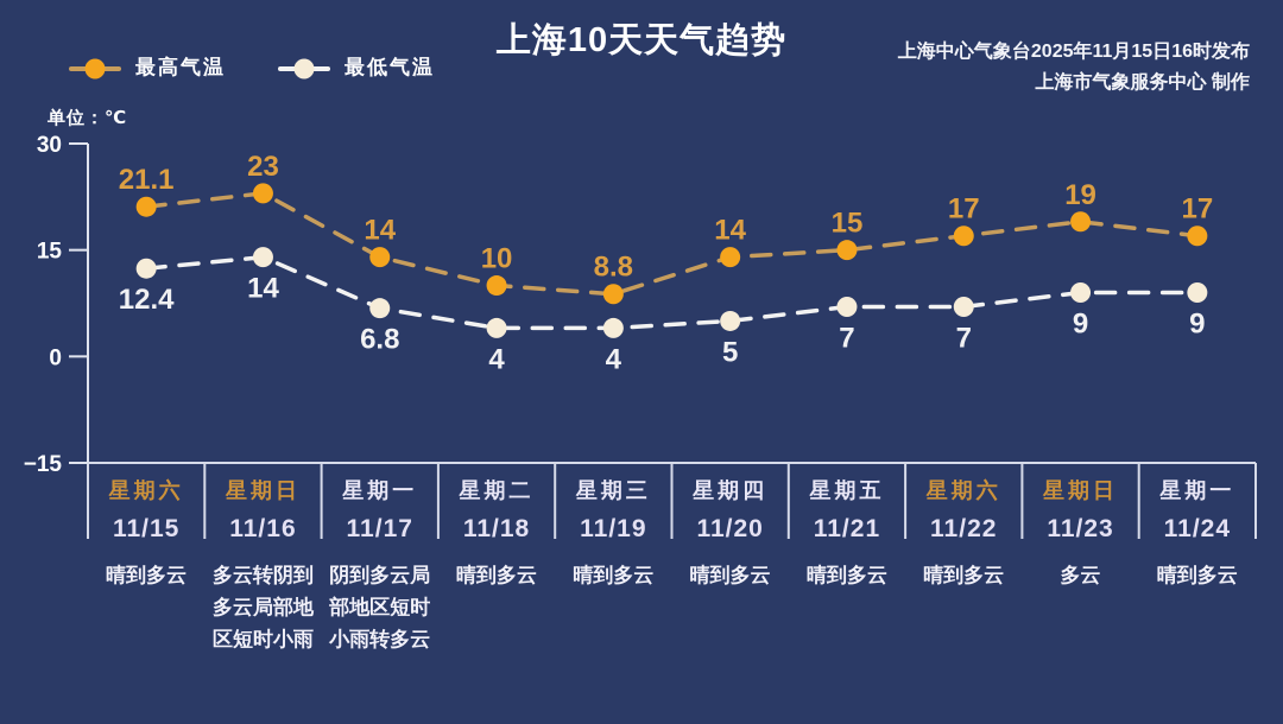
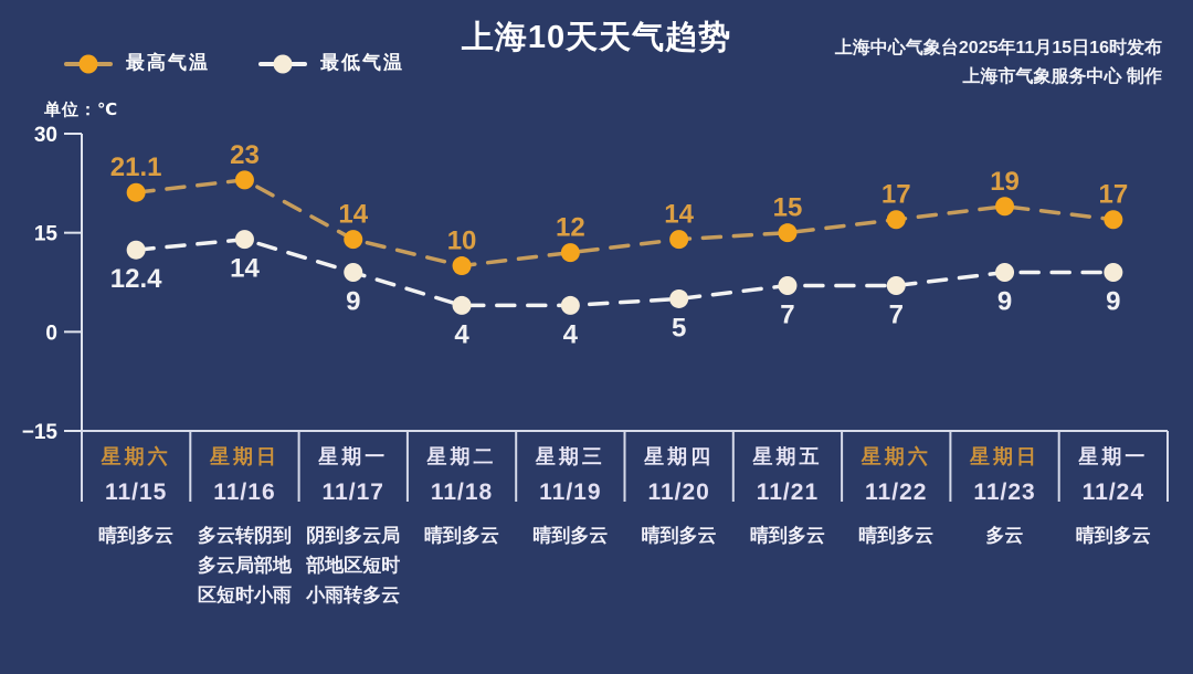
最低气温/11/17: 6.8 -> 9
最高气温/11/19: 8.8 -> 12
